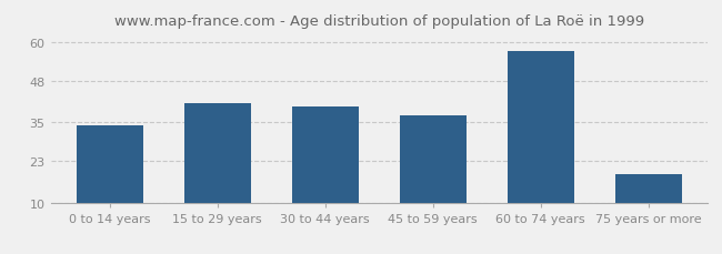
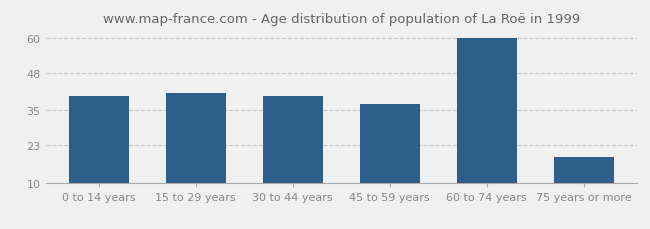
0 to 14 years: 34 -> 40
60 to 74 years: 57 -> 60
